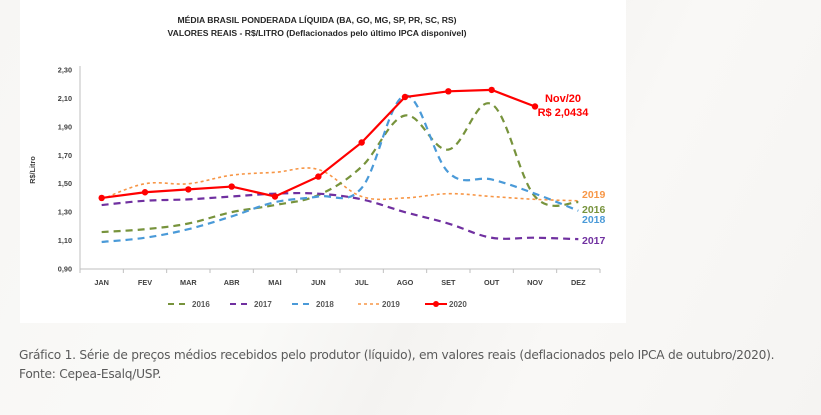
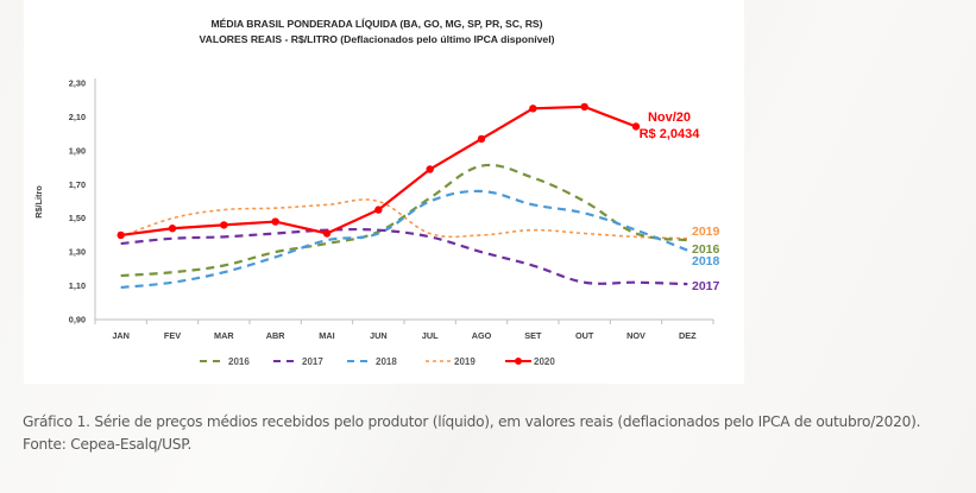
2019/MAR: 1,50 -> 1,55
2018/JUL: 1,47 -> 1,60
2016/AGO: 1,98 -> 1,81
2018/AGO: 2,12 -> 1,66
2020/AGO: 2,11 -> 1,97
2016/OUT: 2,06 -> 1,60
